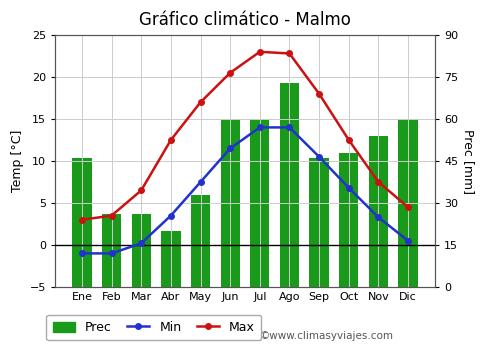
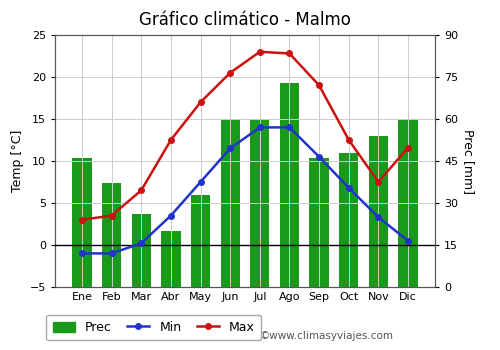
Prec/Feb: 26 -> 37
Max/Sep: 18.0 -> 19.0
Max/Dic: 4.5 -> 11.6
